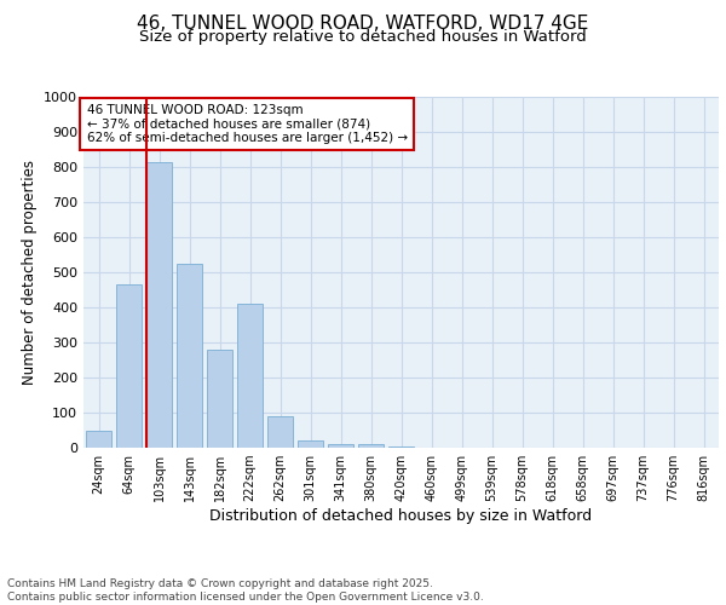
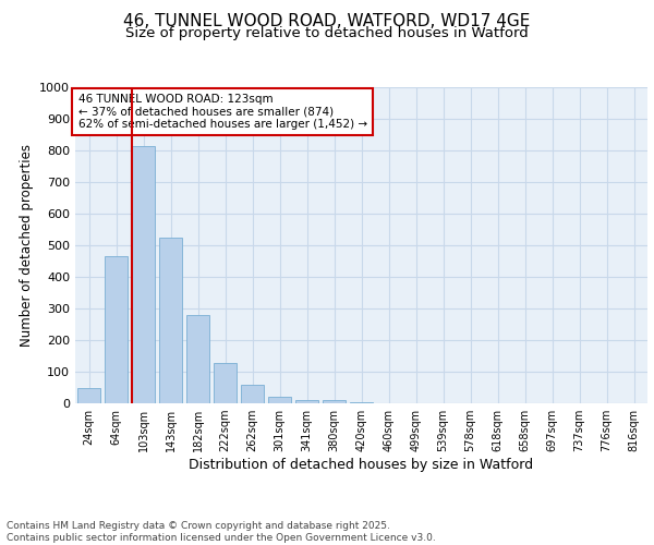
222sqm: 410 -> 128
262sqm: 90 -> 58
